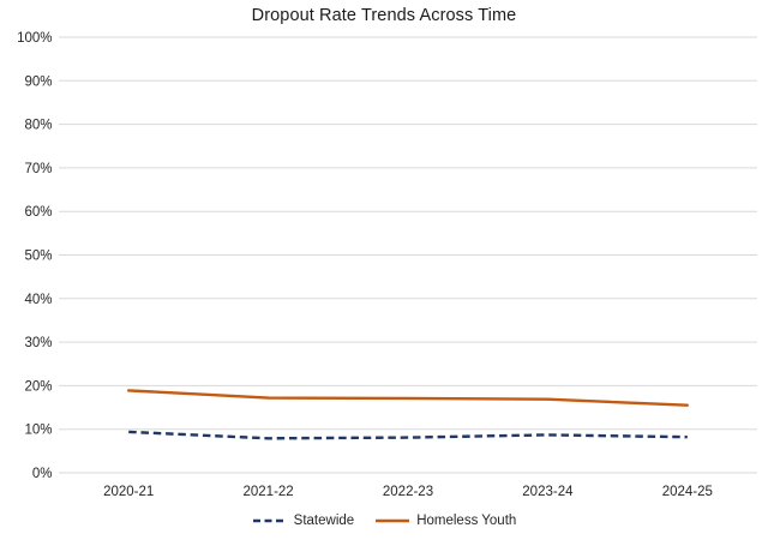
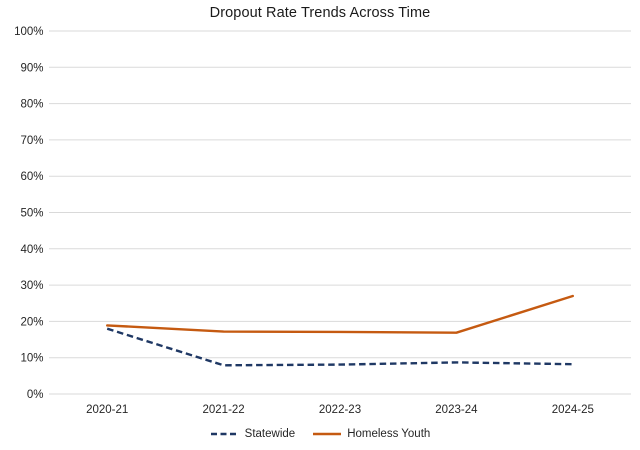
Statewide/2020-21: 9% -> 18%
Homeless Youth/2024-25: 16% -> 27%
